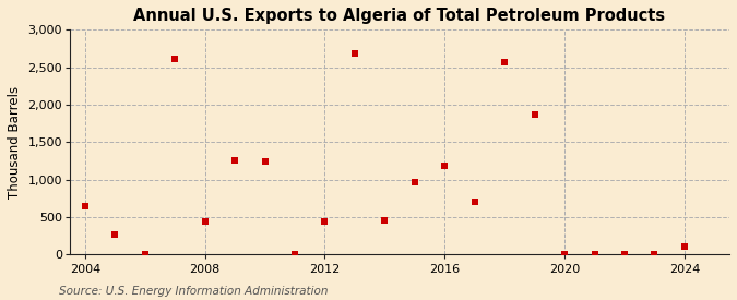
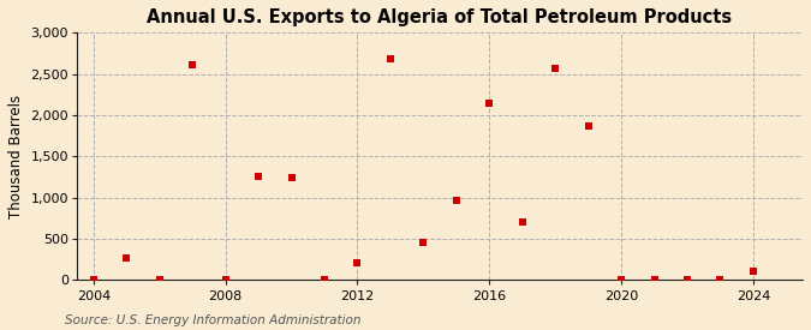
2004: 640 -> 0
2008: 440 -> 0
2012: 440 -> 210
2016: 1,180 -> 2,150
